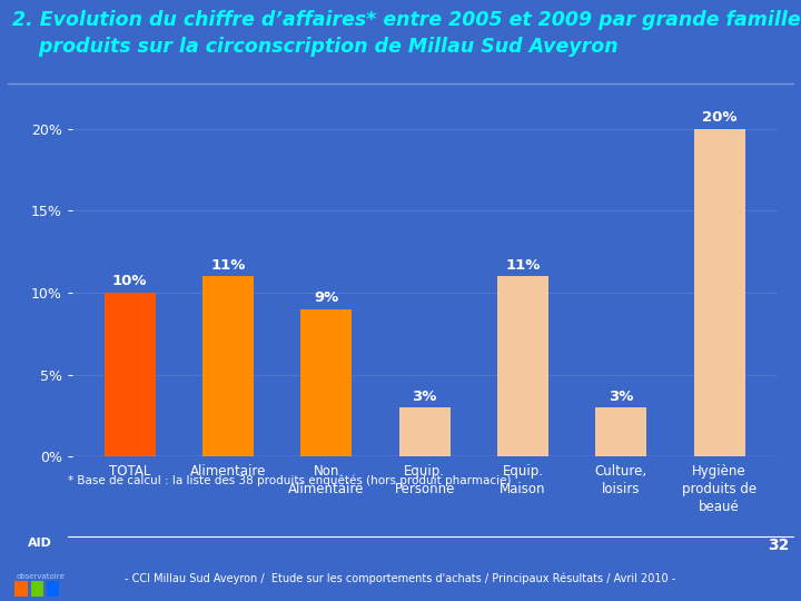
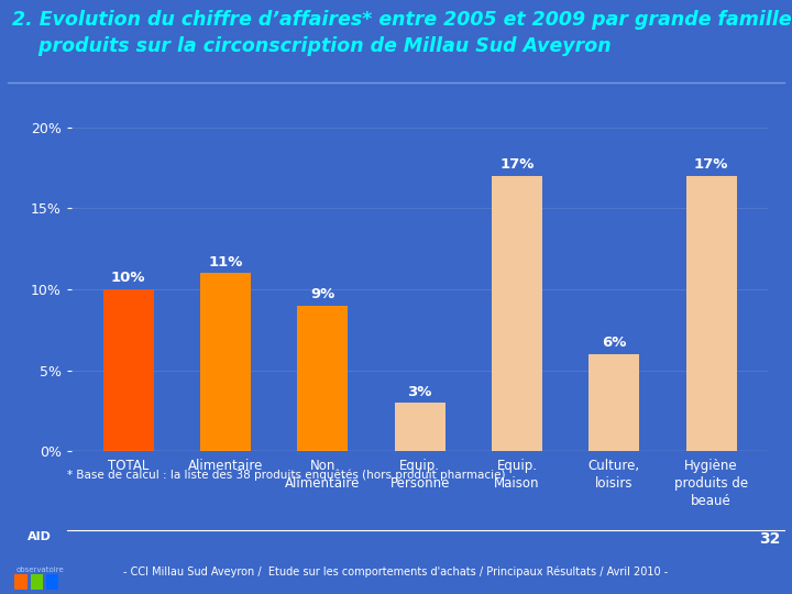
Equip. Maison: 11% -> 17%
Culture, loisirs: 3% -> 6%
Hygiène produits de beaué: 20% -> 17%
